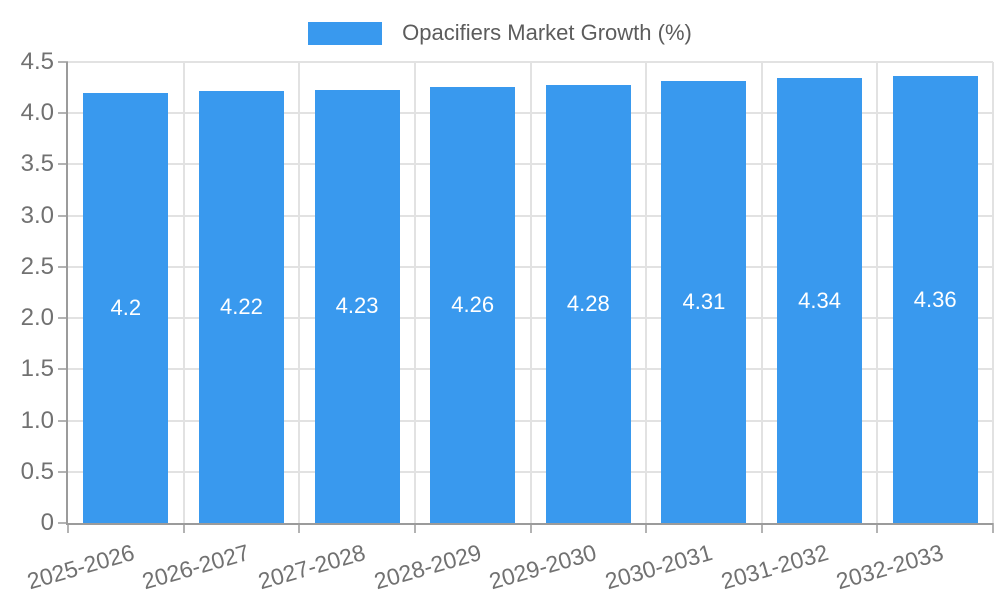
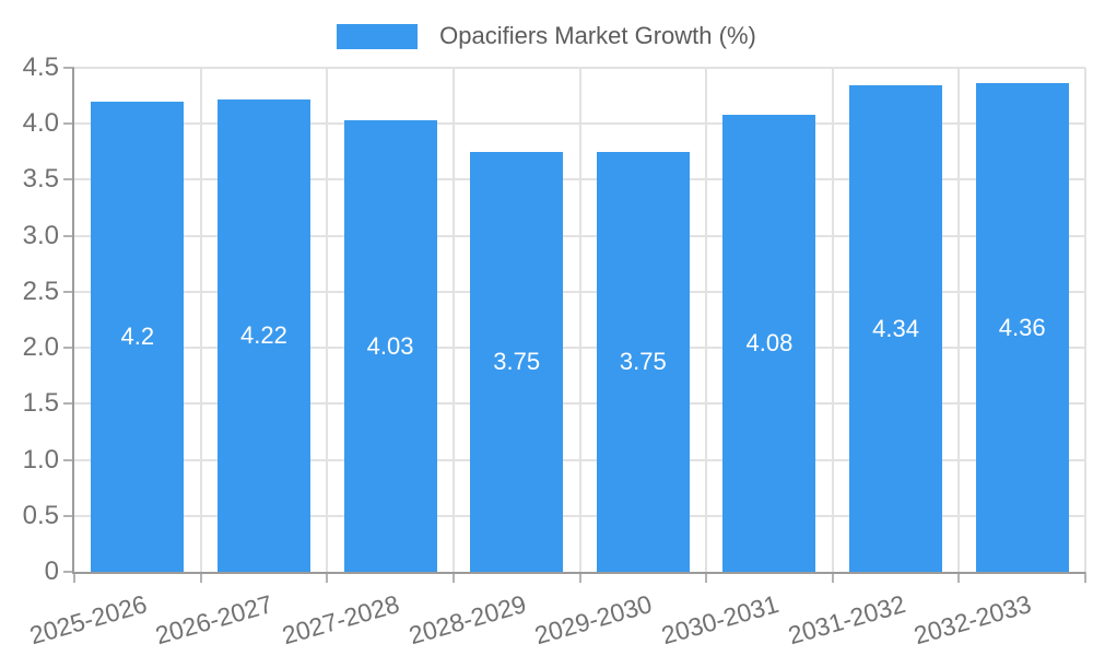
2027-2028: 4.23 -> 4.03
2028-2029: 4.26 -> 3.75
2029-2030: 4.28 -> 3.75
2030-2031: 4.31 -> 4.08
